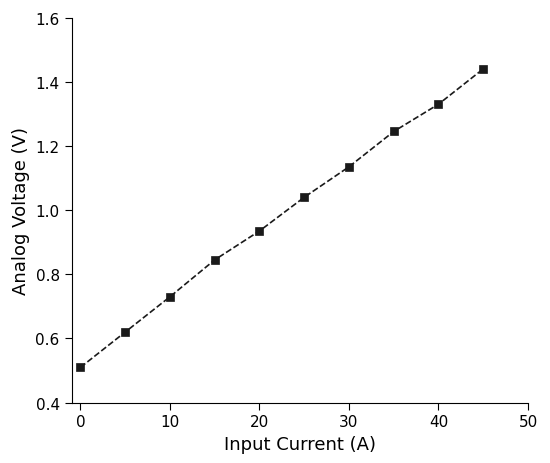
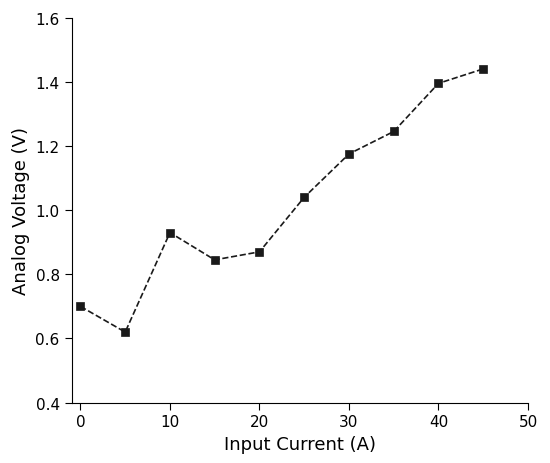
0: 0.510 -> 0.700
10: 0.730 -> 0.930
20: 0.935 -> 0.870
30: 1.135 -> 1.175
40: 1.330 -> 1.395
